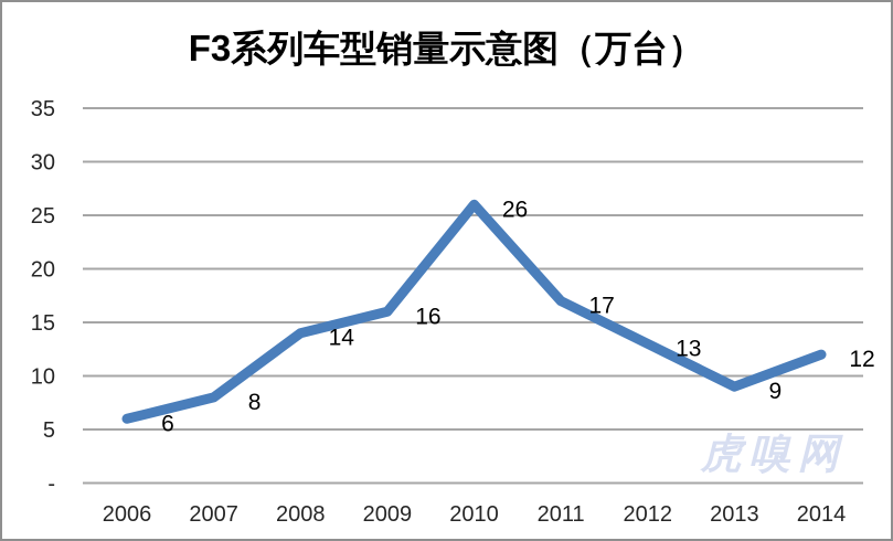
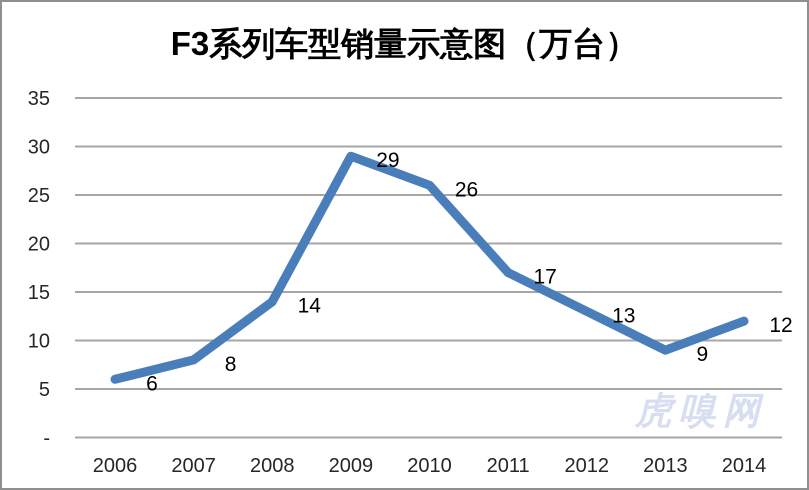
2009: 16 -> 29
